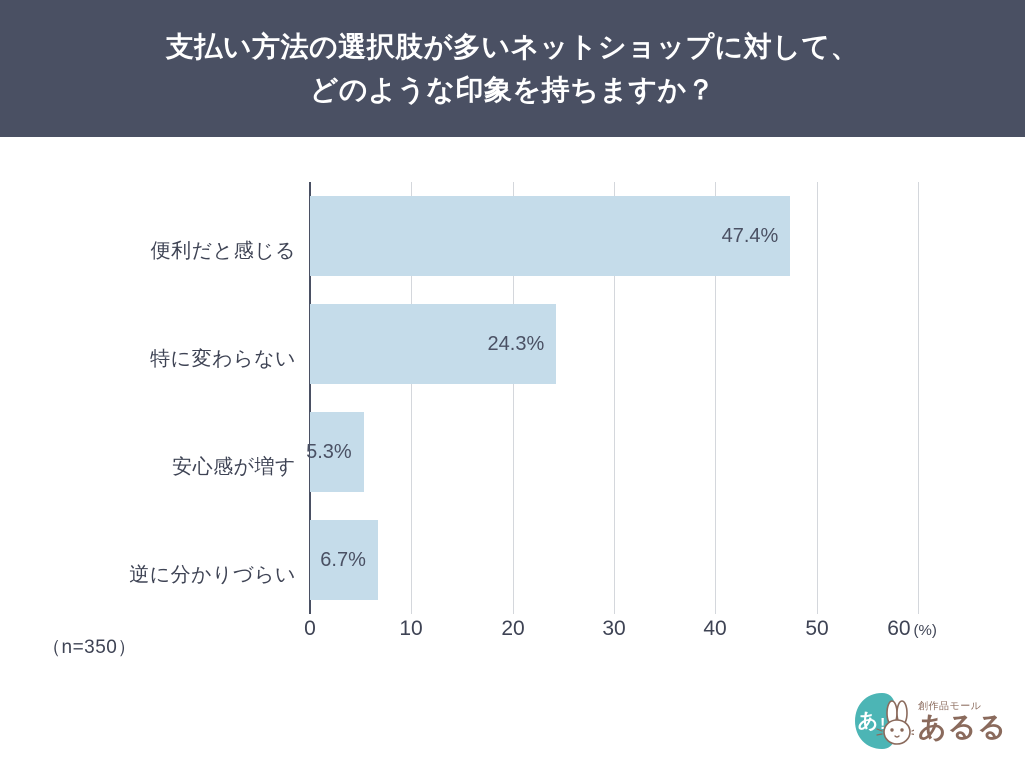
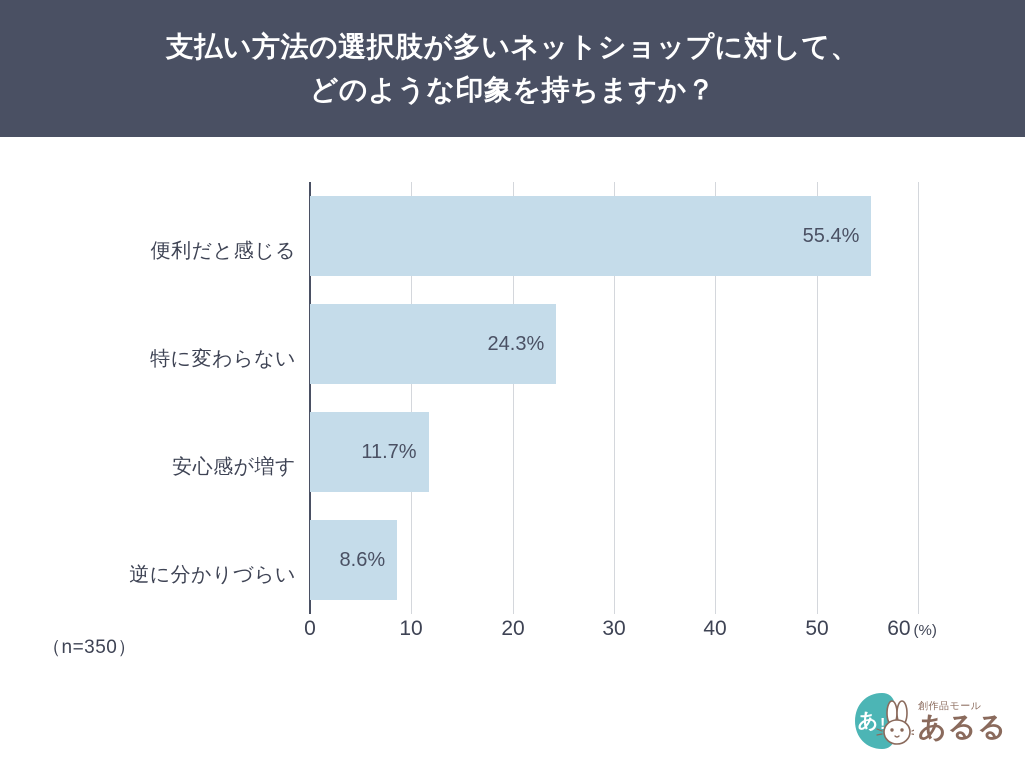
便利だと感じる: 47.4% -> 55.4%
安心感が増す: 5.3% -> 11.7%
逆に分かりづらい: 6.7% -> 8.6%
